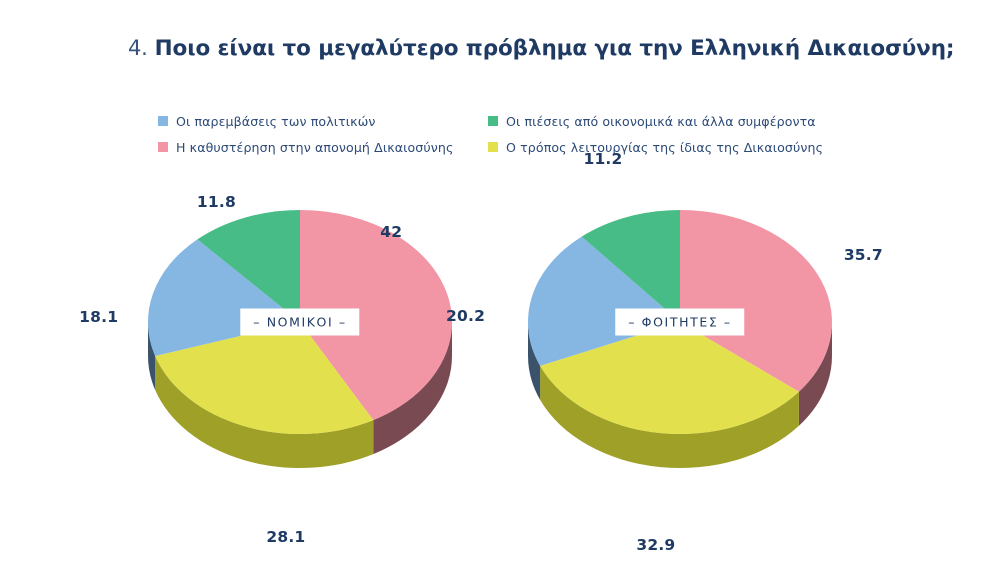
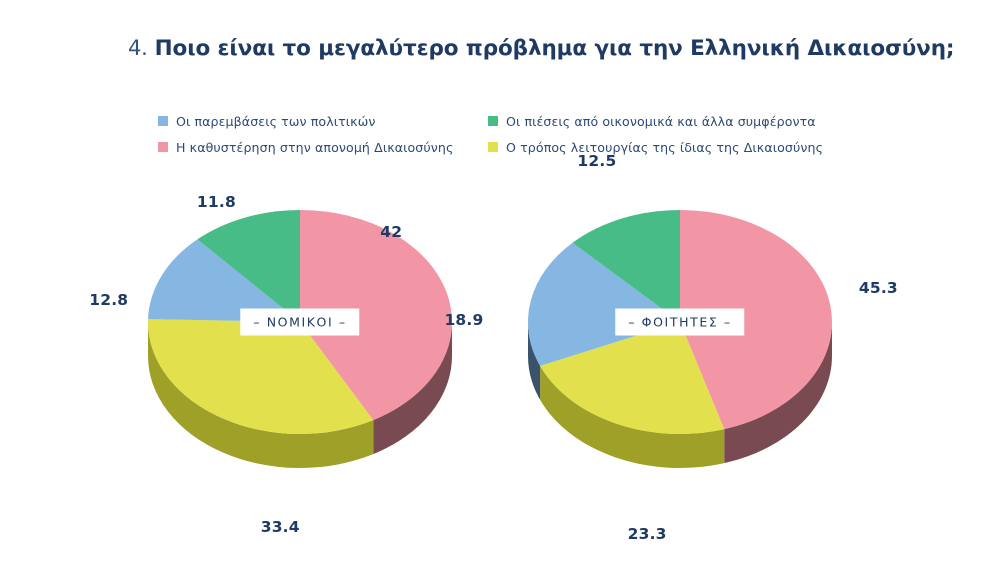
– ΝΟΜΙΚΟΙ –/Ο τρόπος λειτουργίας της ίδιας της Δικαιοσύνης: 28.1 -> 33.4
– ΝΟΜΙΚΟΙ –/Οι παρεμβάσεις των πολιτικών: 18.1 -> 12.8
– ΦΟΙΤΗΤΕΣ –/Η καθυστέρηση στην απονομή Δικαιοσύνης: 35.7 -> 45.3
– ΦΟΙΤΗΤΕΣ –/Ο τρόπος λειτουργίας της ίδιας της Δικαιοσύνης: 32.9 -> 23.3
– ΦΟΙΤΗΤΕΣ –/Οι παρεμβάσεις των πολιτικών: 20.2 -> 18.9
– ΦΟΙΤΗΤΕΣ –/Οι πιέσεις από οικονομικά και άλλα συμφέροντα: 11.2 -> 12.5
